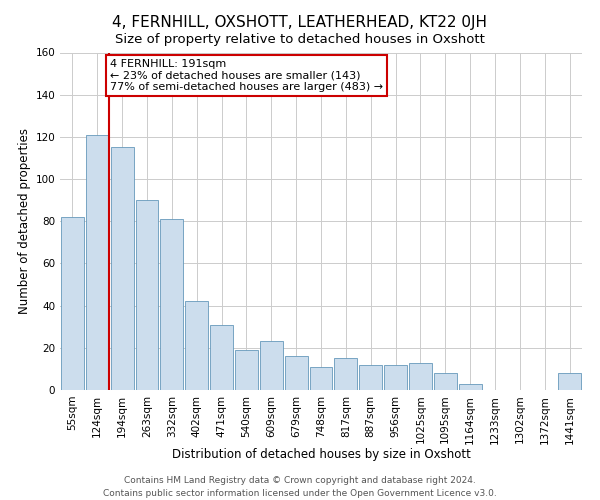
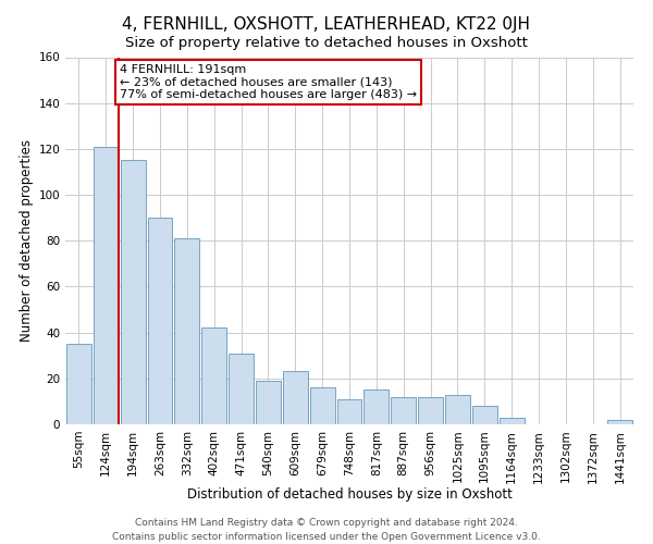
55sqm: 82 -> 35
1441sqm: 8 -> 2
